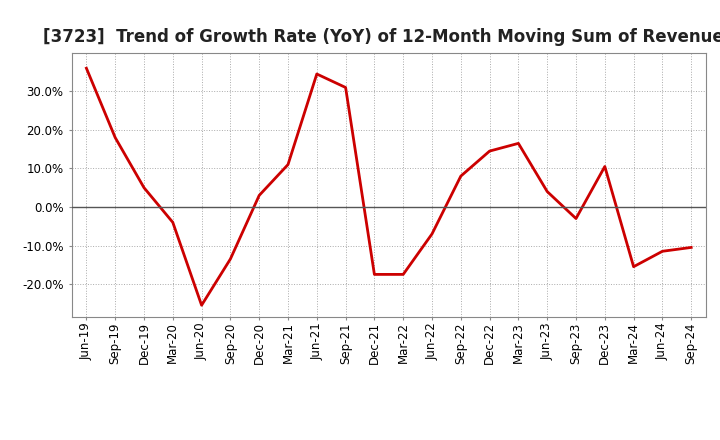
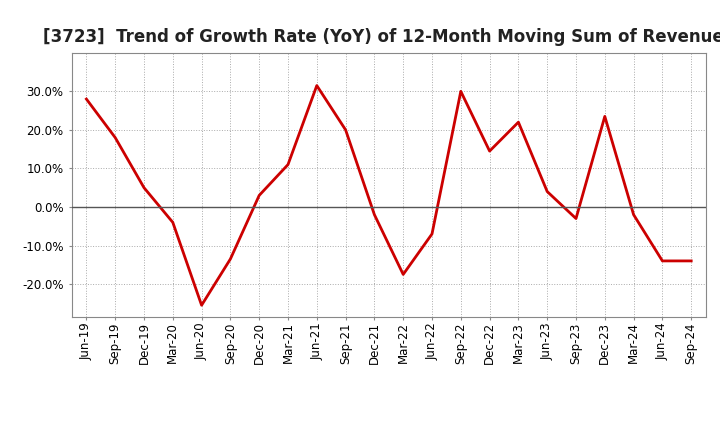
Jun-19: 36.0% -> 28.0%
Jun-21: 34.5% -> 31.5%
Sep-21: 31.0% -> 20.0%
Dec-21: -17.5% -> -2.0%
Sep-22: 8.0% -> 30.0%
Mar-23: 16.5% -> 22.0%
Dec-23: 10.5% -> 23.5%
Mar-24: -15.5% -> -2.0%
Jun-24: -11.5% -> -14.0%
Sep-24: -10.5% -> -14.0%
